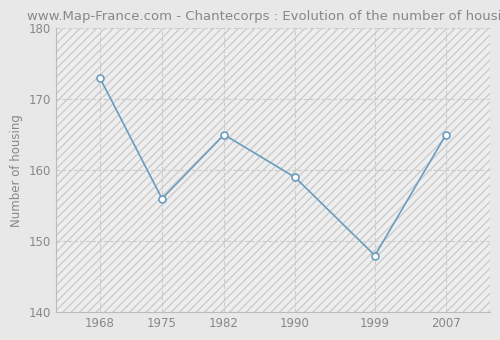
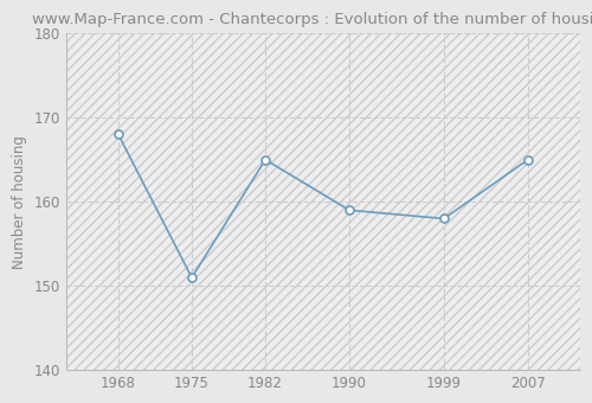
1968: 173 -> 168
1975: 156 -> 151
1999: 148 -> 158
